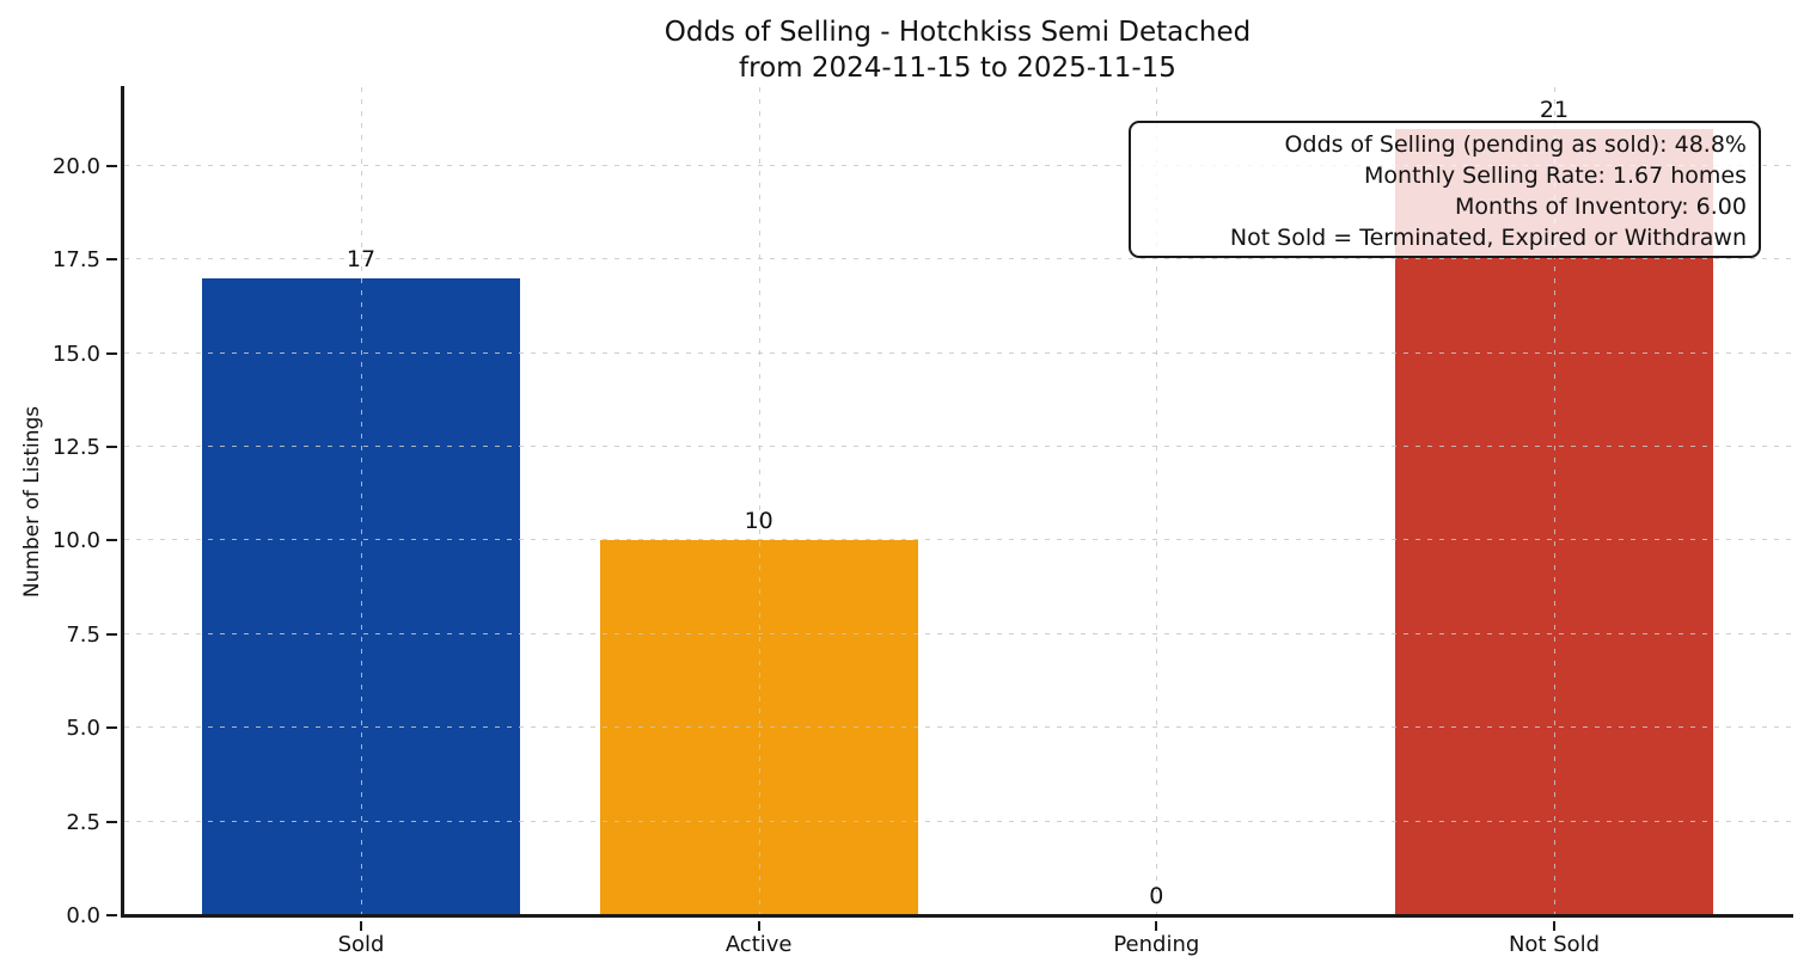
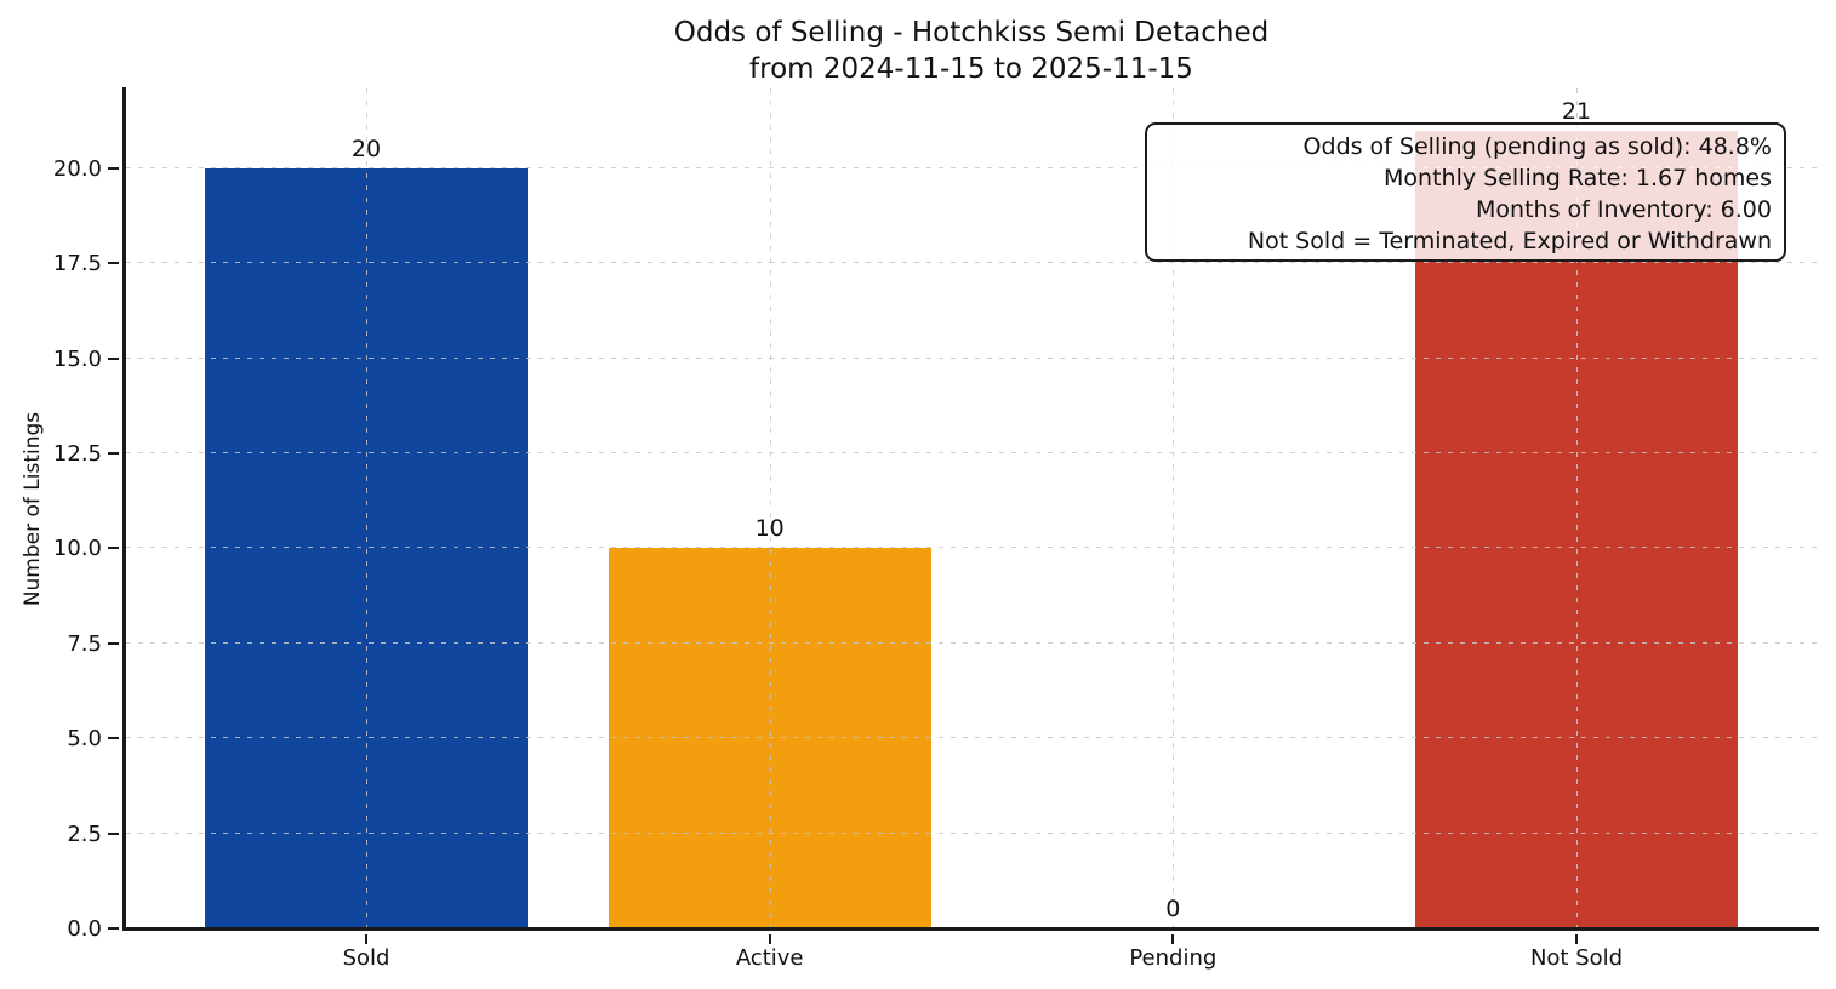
Sold: 17 -> 20
